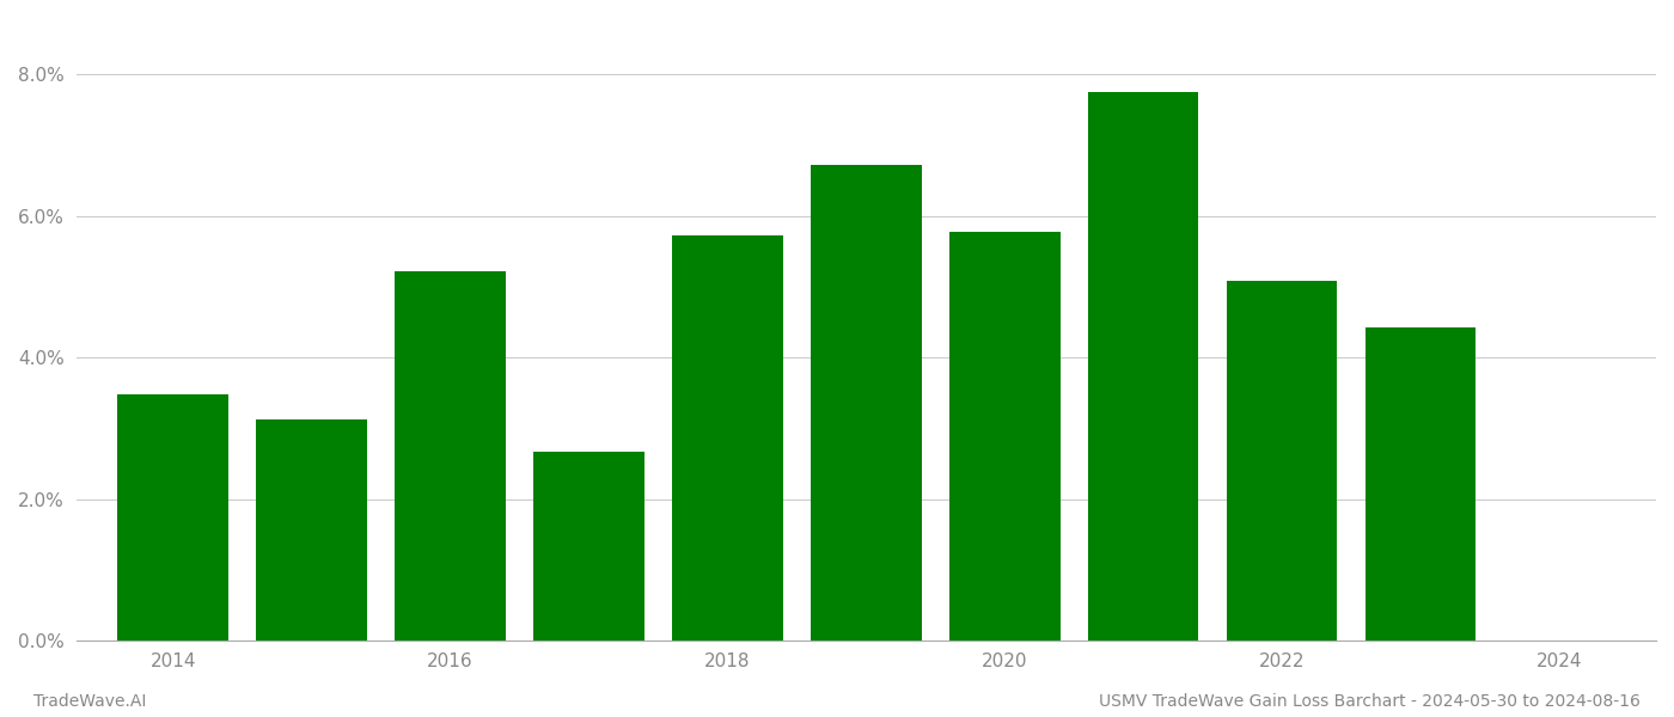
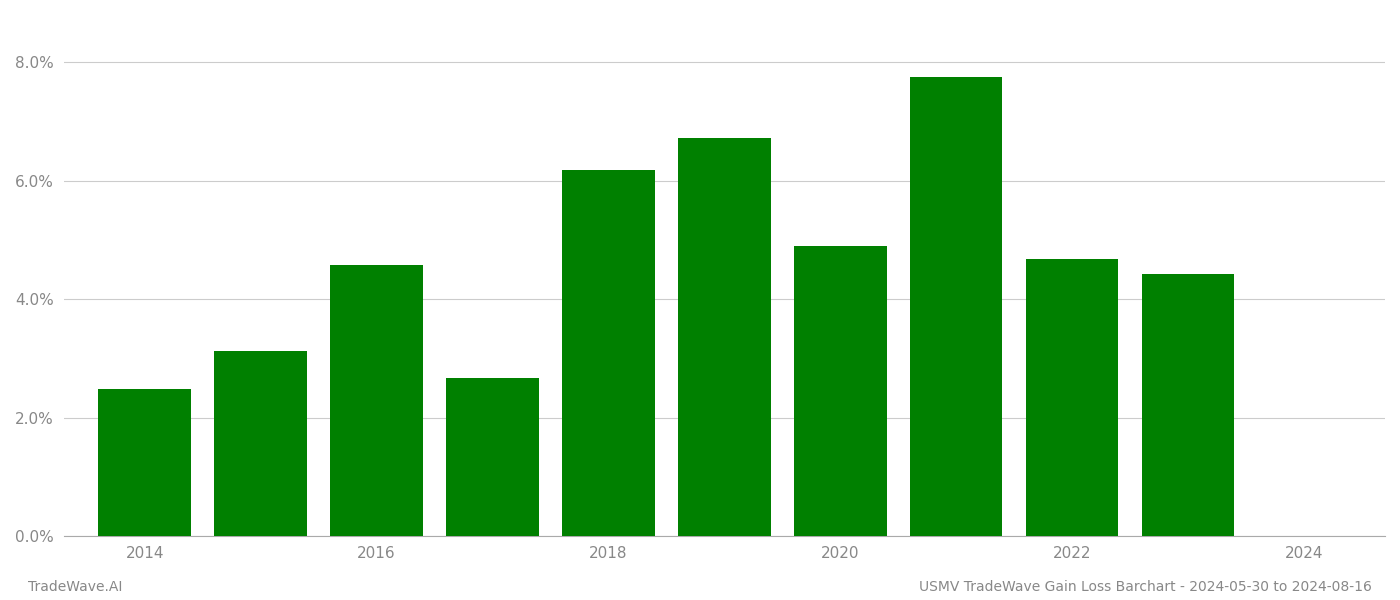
2014: 3.48% -> 2.48%
2016: 5.22% -> 4.58%
2018: 5.72% -> 6.18%
2020: 5.78% -> 4.90%
2022: 5.08% -> 4.68%
